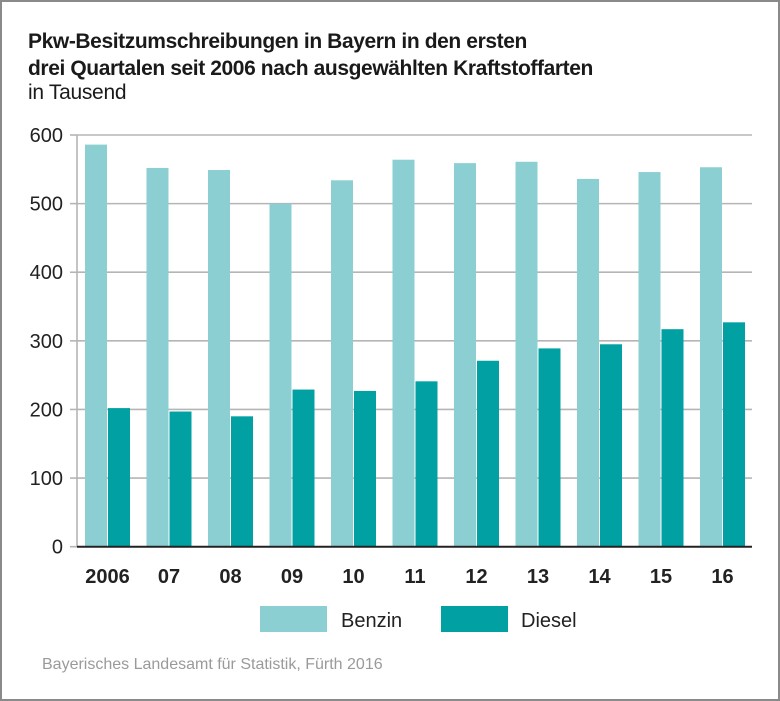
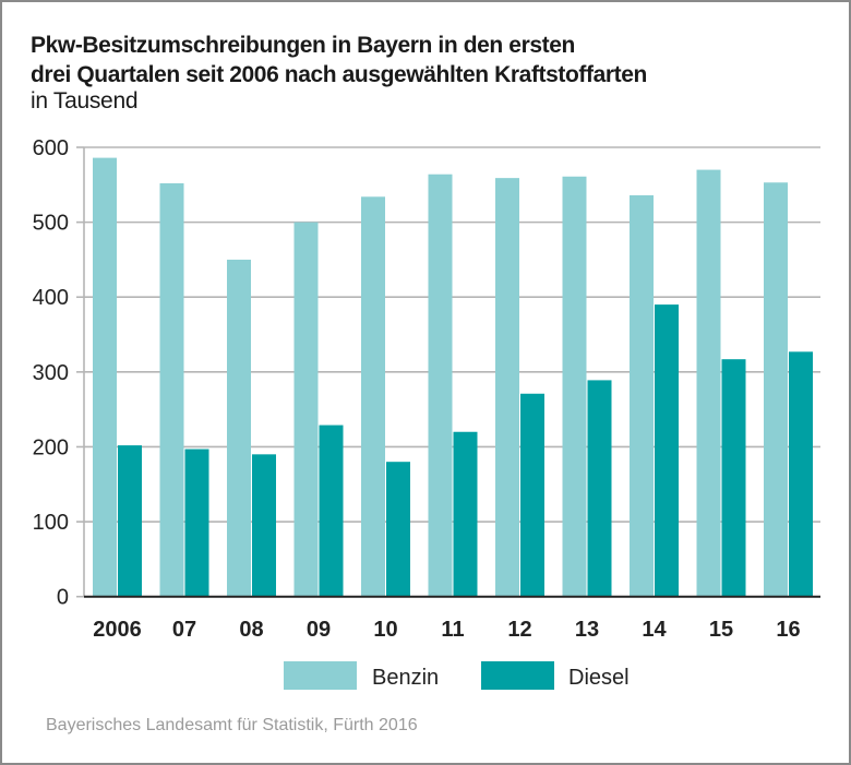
Benzin/08: 550 -> 450
Diesel/10: 230 -> 180
Diesel/11: 240 -> 220
Diesel/14: 300 -> 390
Benzin/15: 550 -> 570
